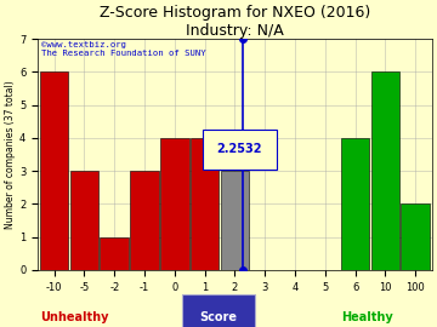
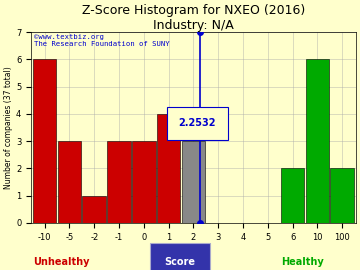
0: 4 -> 3
6: 4 -> 2
